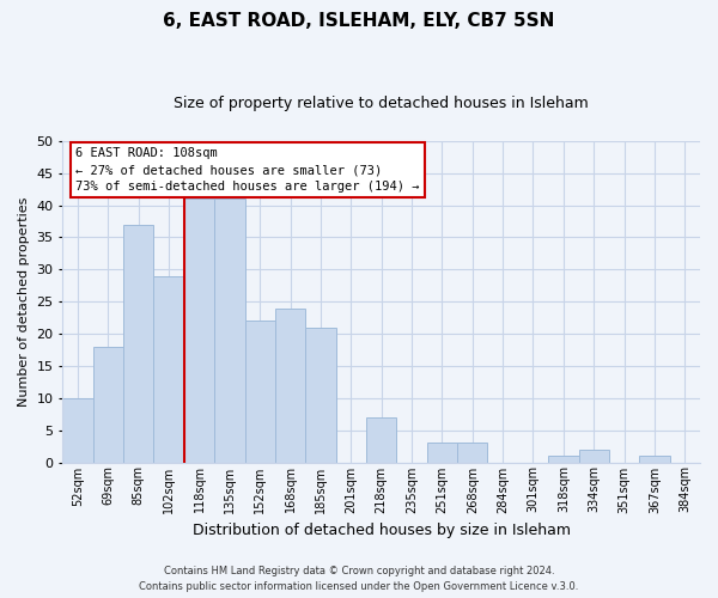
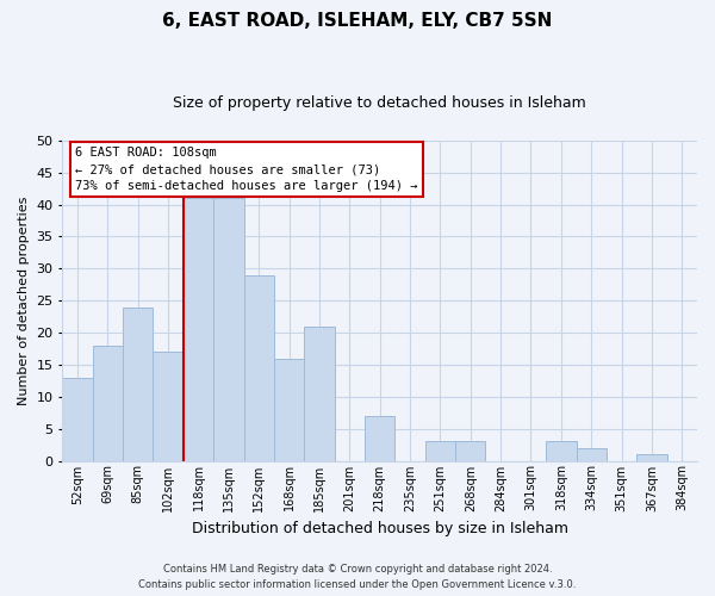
52sqm: 10 -> 13
85sqm: 37 -> 24
102sqm: 29 -> 17
152sqm: 22 -> 29
168sqm: 24 -> 16
318sqm: 1 -> 3
